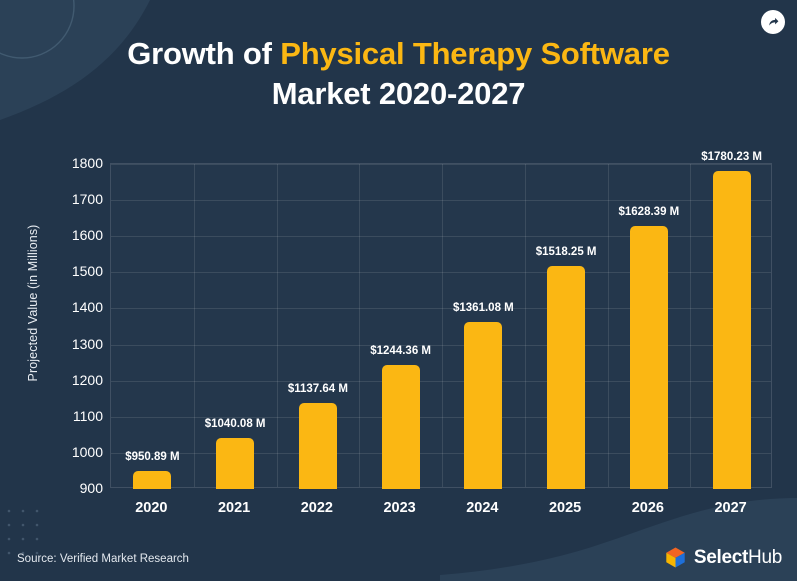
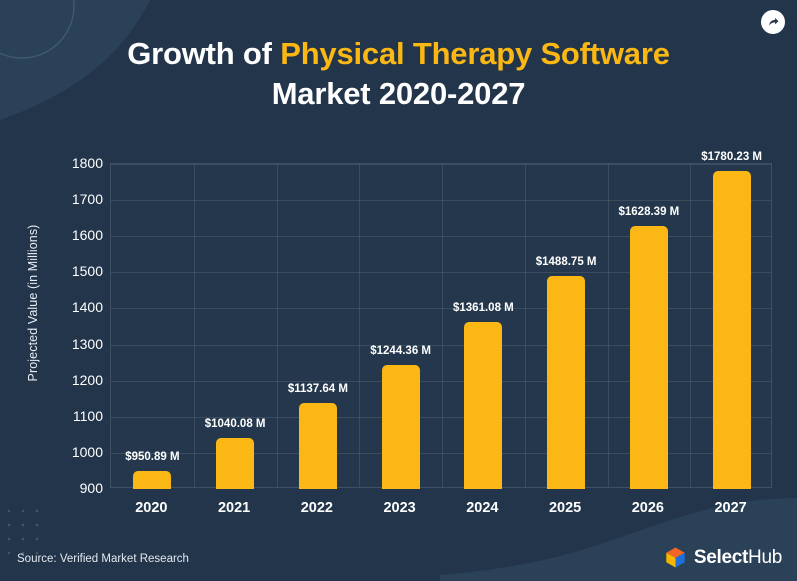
2025: $1518.25 -> $1488.75
